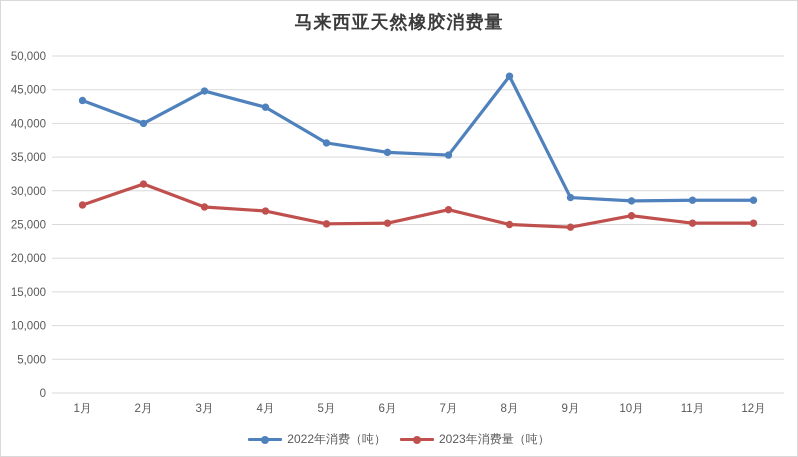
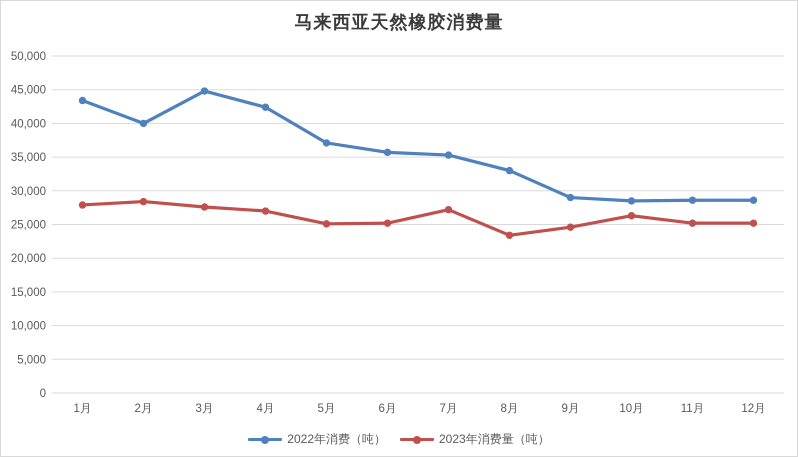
2023年消费量（吨）/2月: 31000 -> 28000
2022年消费（吨）/8月: 47000 -> 33000
2023年消费量（吨）/8月: 25000 -> 23000
